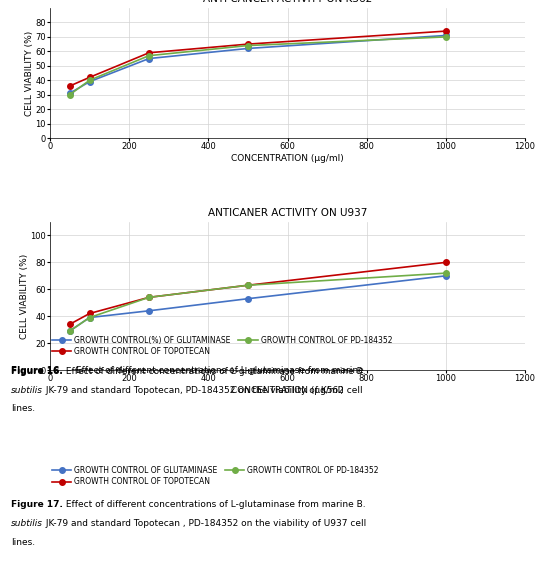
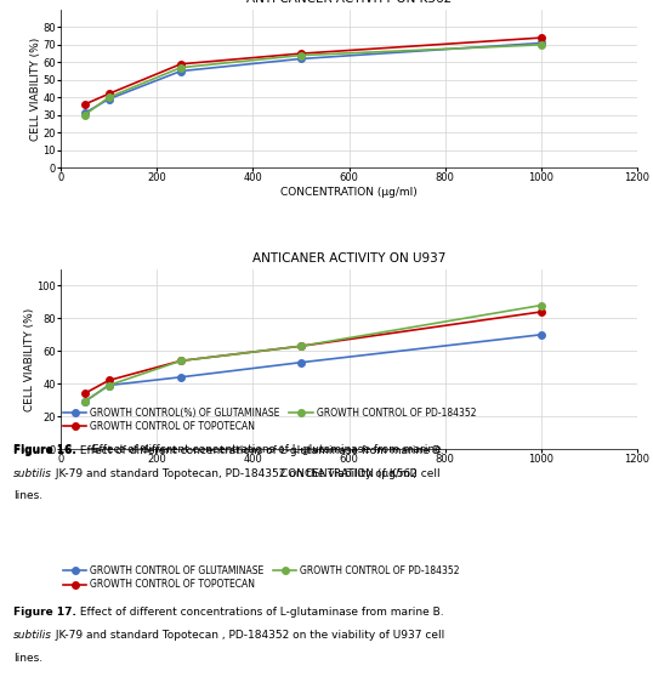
ANTICANER ACTIVITY ON U937/GROWTH CONTROL OF TOPOTECAN/1000: 80 -> 84
ANTICANER ACTIVITY ON U937/GROWTH CONTROL OF PD-184352/1000: 72 -> 88
